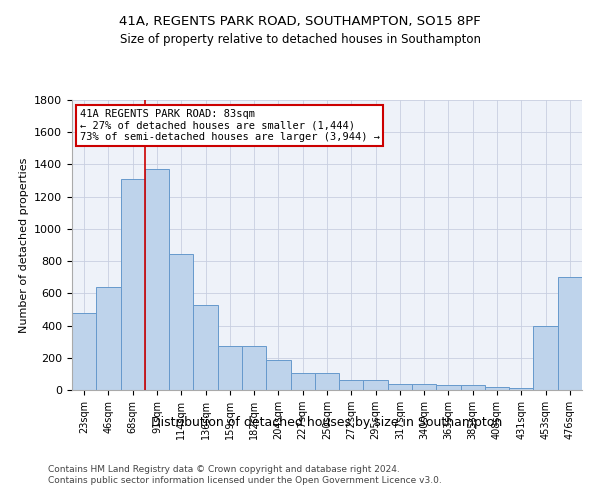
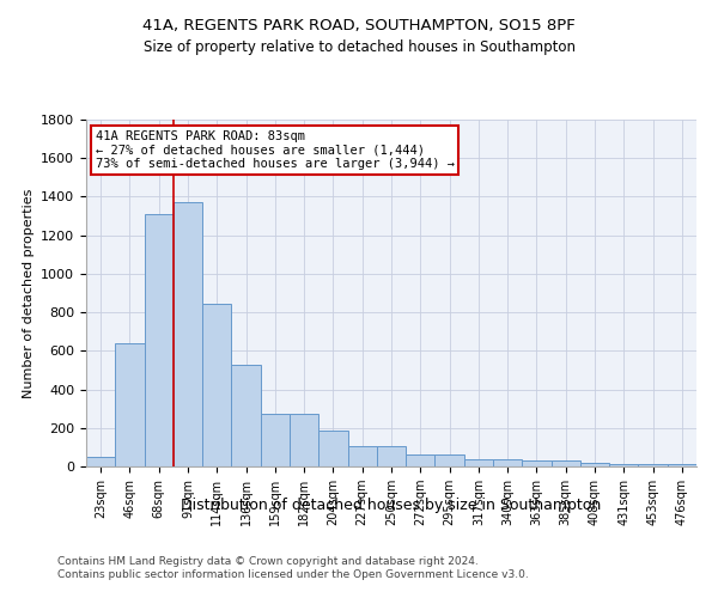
23sqm: 480 -> 50
453sqm: 400 -> 20
476sqm: 700 -> 20
